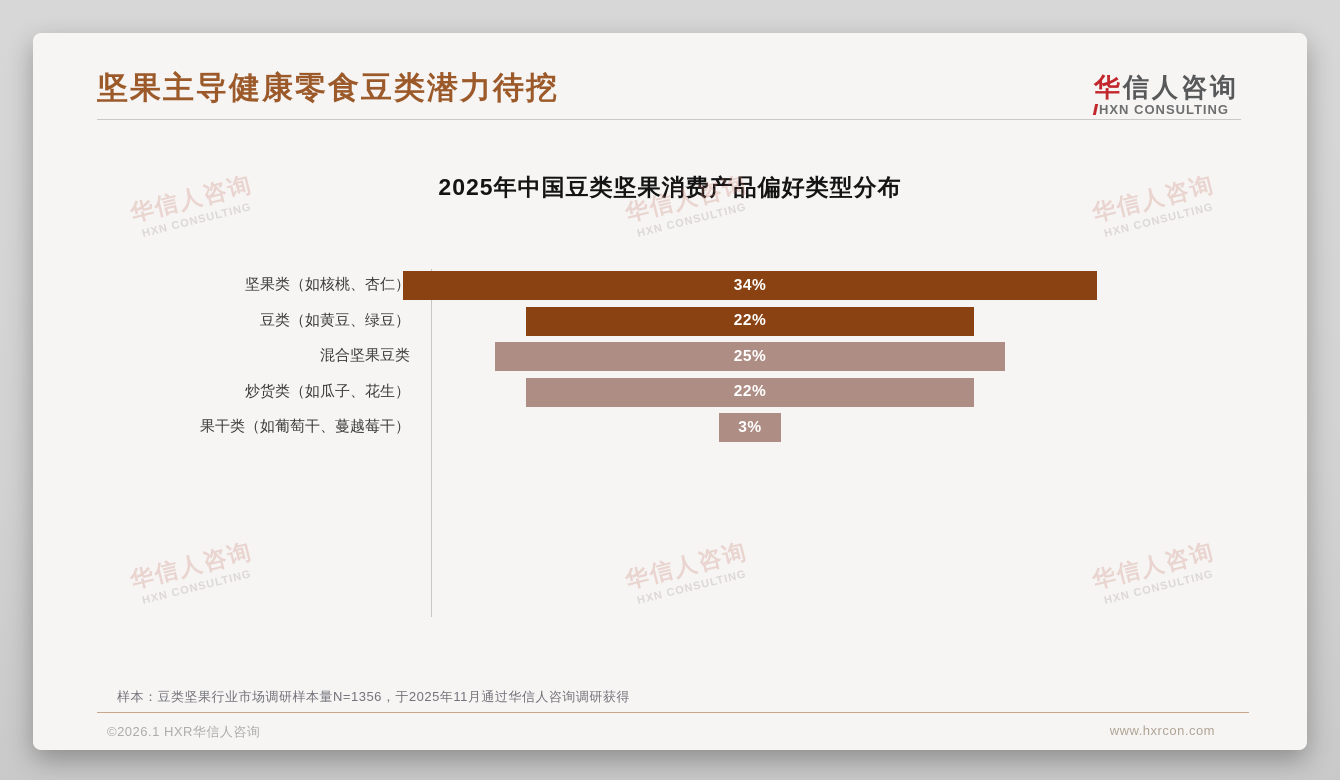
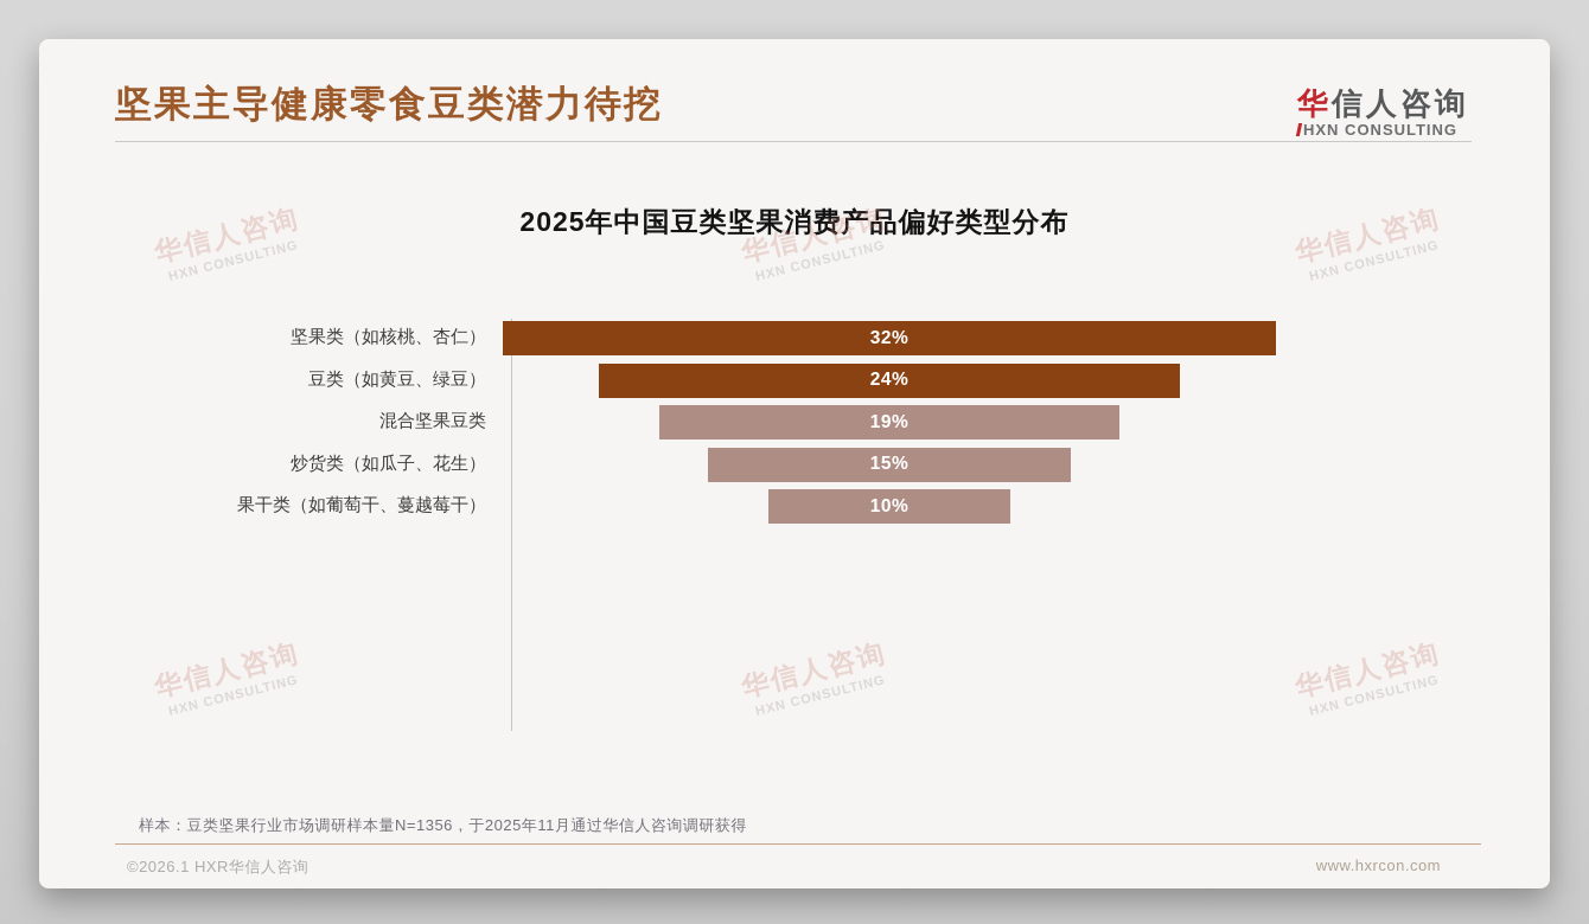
坚果类（如核桃、杏仁）: 34% -> 32%
豆类（如黄豆、绿豆）: 22% -> 24%
混合坚果豆类: 25% -> 19%
炒货类（如瓜子、花生）: 22% -> 15%
果干类（如葡萄干、蔓越莓干）: 3% -> 10%
